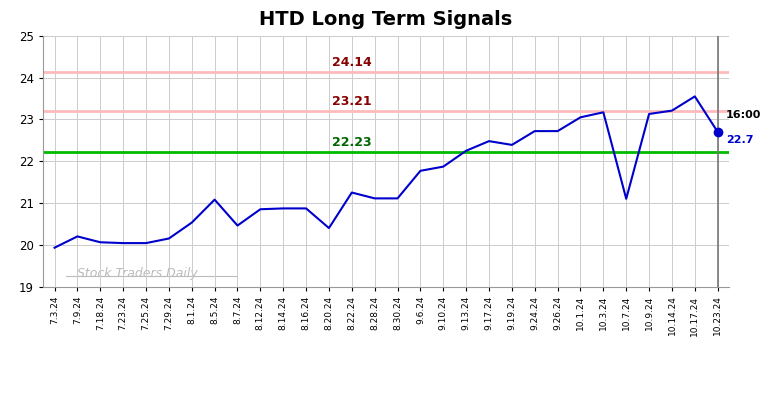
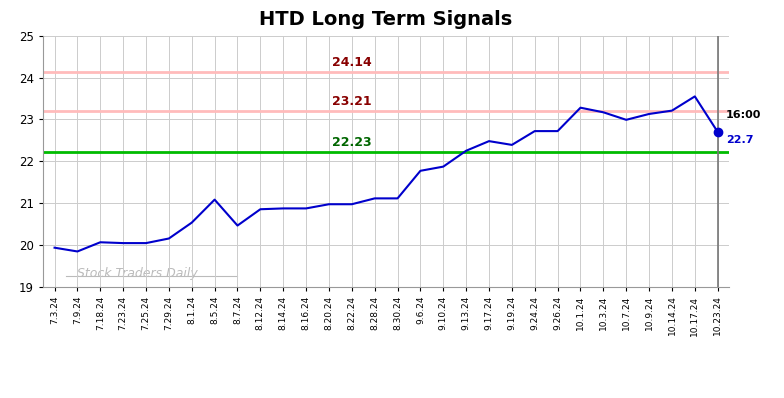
7.9.24: 20.20 -> 19.84
8.20.24: 20.40 -> 20.97
8.22.24: 21.25 -> 20.97
10.1.24: 23.05 -> 23.28
10.7.24: 21.10 -> 22.99
